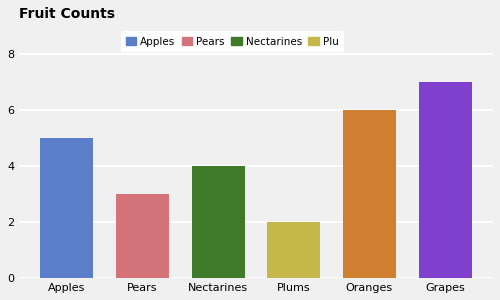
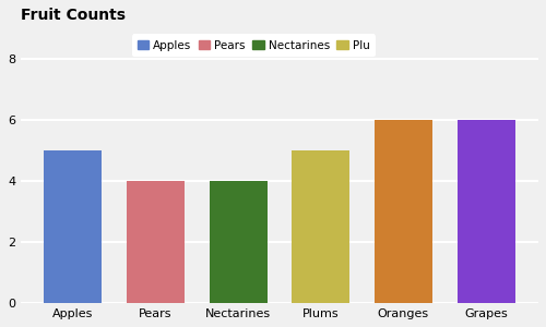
Pears: 3 -> 4
Plums: 2 -> 5
Grapes: 7 -> 6
